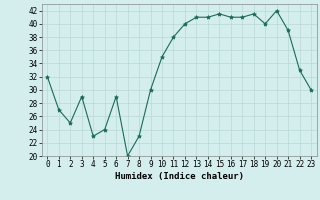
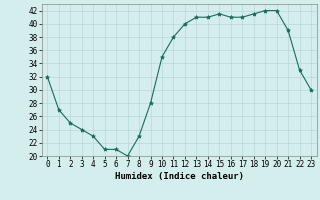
3: 29.0 -> 24.0
5: 24.0 -> 21.0
6: 29.0 -> 21.0
9: 30.0 -> 28.0
19: 40.0 -> 42.0
